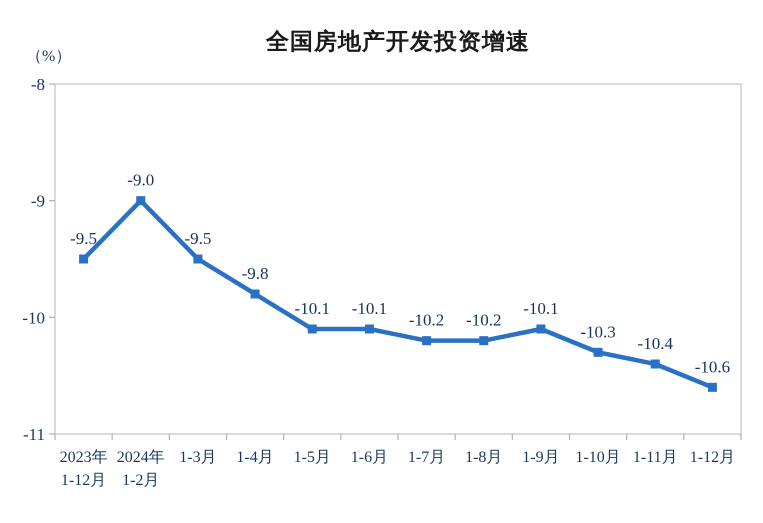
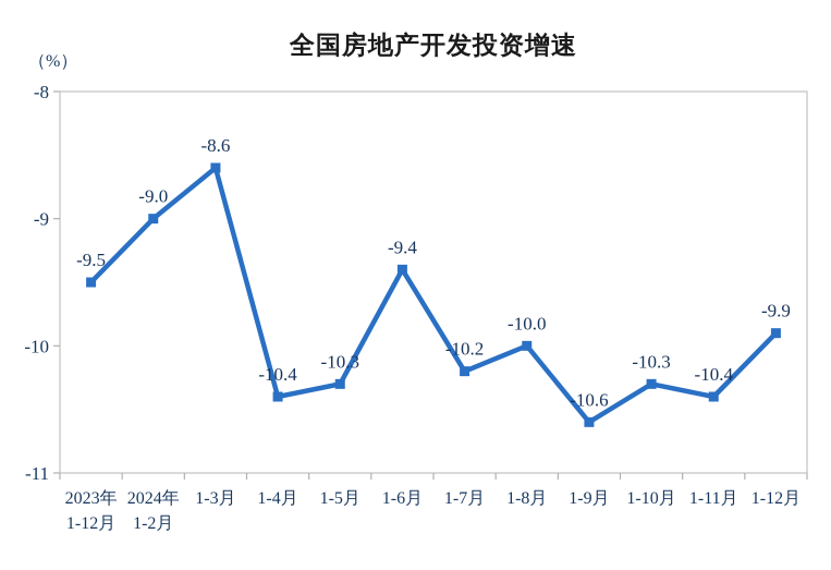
1-3月: -9.5 -> -8.6
1-4月: -9.8 -> -10.4
1-5月: -10.1 -> -10.3
1-6月: -10.1 -> -9.4
1-8月: -10.2 -> -10.0
1-9月: -10.1 -> -10.6
1-12月: -10.6 -> -9.9
